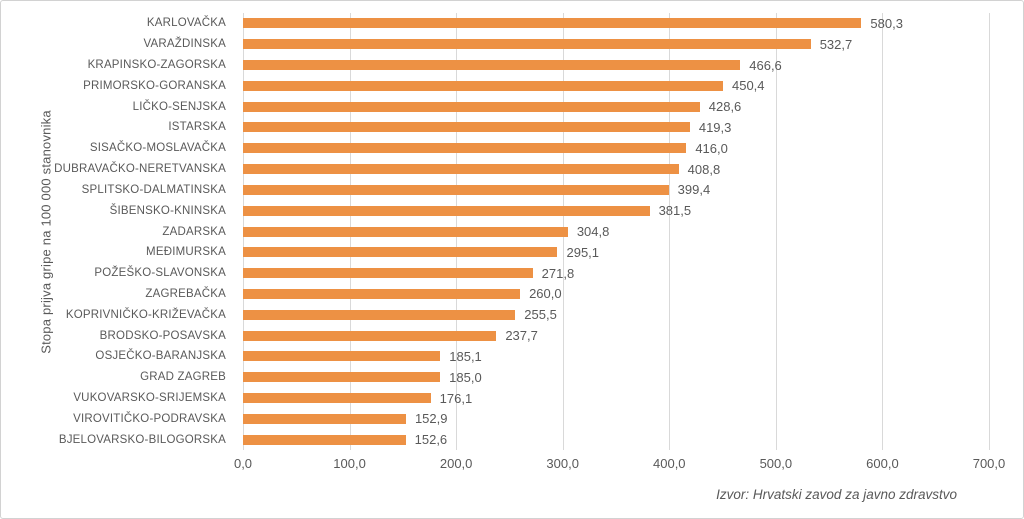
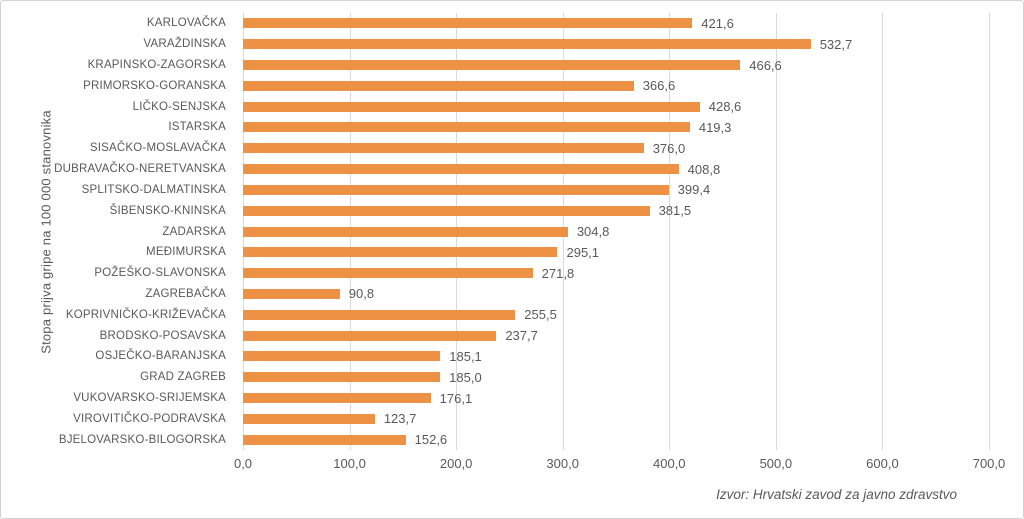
KARLOVAČKA: 580,3 -> 421,6
PRIMORSKO-GORANSKA: 450,4 -> 366,6
SISAČKO-MOSLAVAČKA: 416,0 -> 376,0
ZAGREBAČKA: 260,0 -> 90,8
VIROVITIČKO-PODRAVSKA: 152,9 -> 123,7
